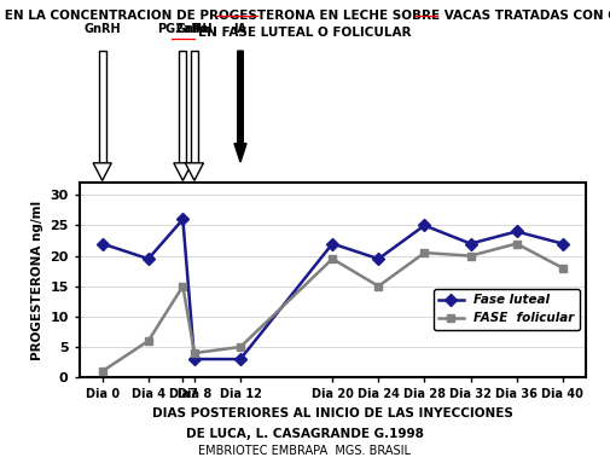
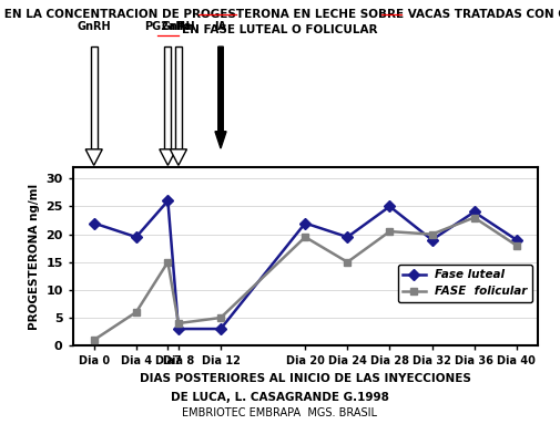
Fase luteal/Dia 32: 22.0 -> 19.0
FASE folicular/Dia 36: 22.0 -> 23.0
Fase luteal/Dia 40: 22.0 -> 19.0
